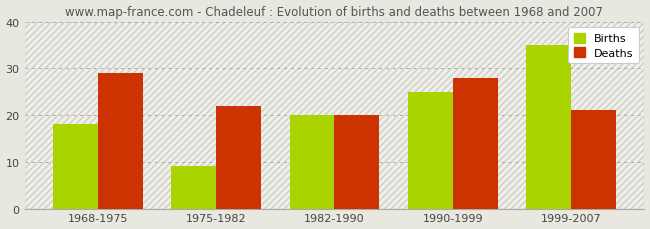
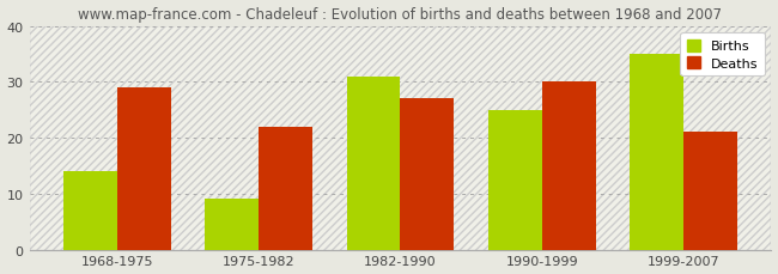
Births/1968-1975: 18 -> 14
Births/1982-1990: 20 -> 31
Deaths/1982-1990: 20 -> 27
Deaths/1990-1999: 28 -> 30
